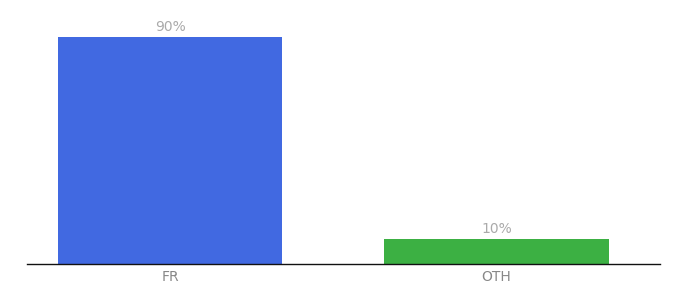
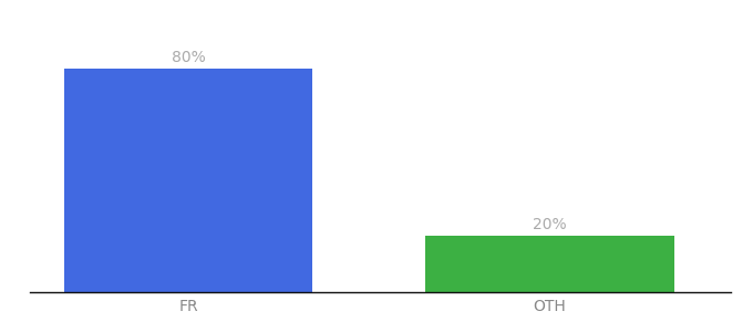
FR: 90% -> 80%
OTH: 10% -> 20%
